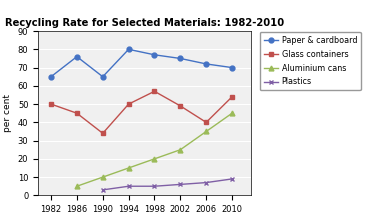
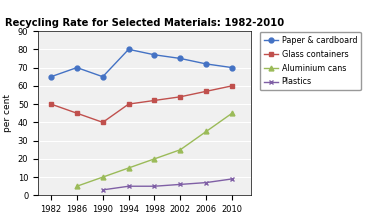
Paper & cardboard/1986: 76 -> 70
Glass containers/1990: 34 -> 40
Glass containers/1998: 57 -> 52
Glass containers/2002: 49 -> 54
Glass containers/2006: 40 -> 57
Glass containers/2010: 54 -> 60
